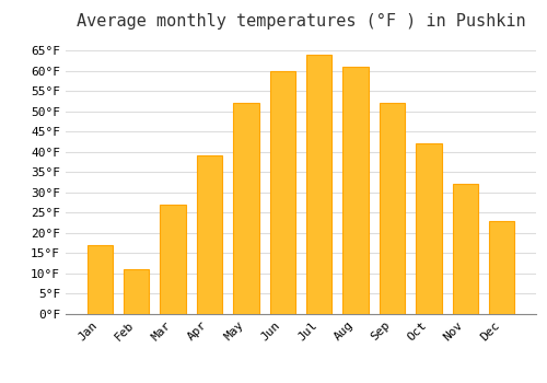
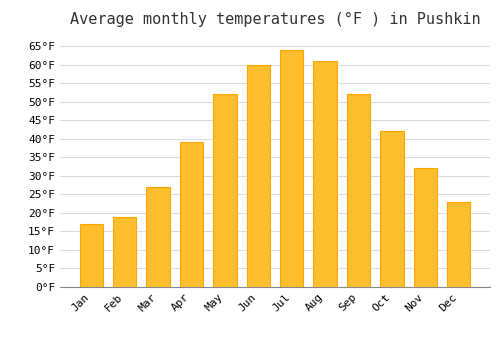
Feb: 11°F -> 19°F
